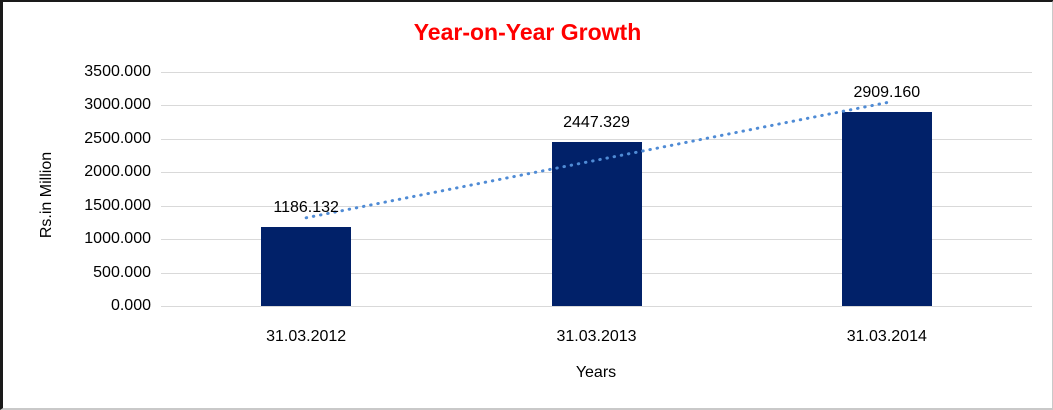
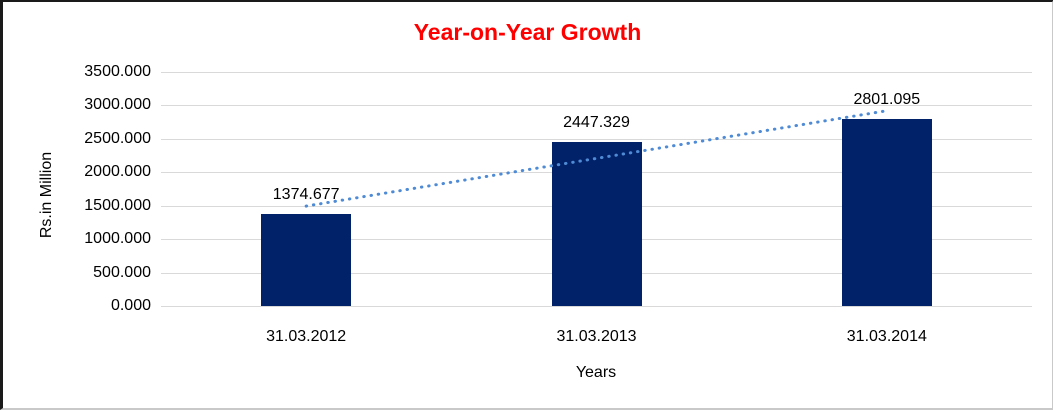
31.03.2012: 1186.132 -> 1374.677
31.03.2014: 2909.160 -> 2801.095
